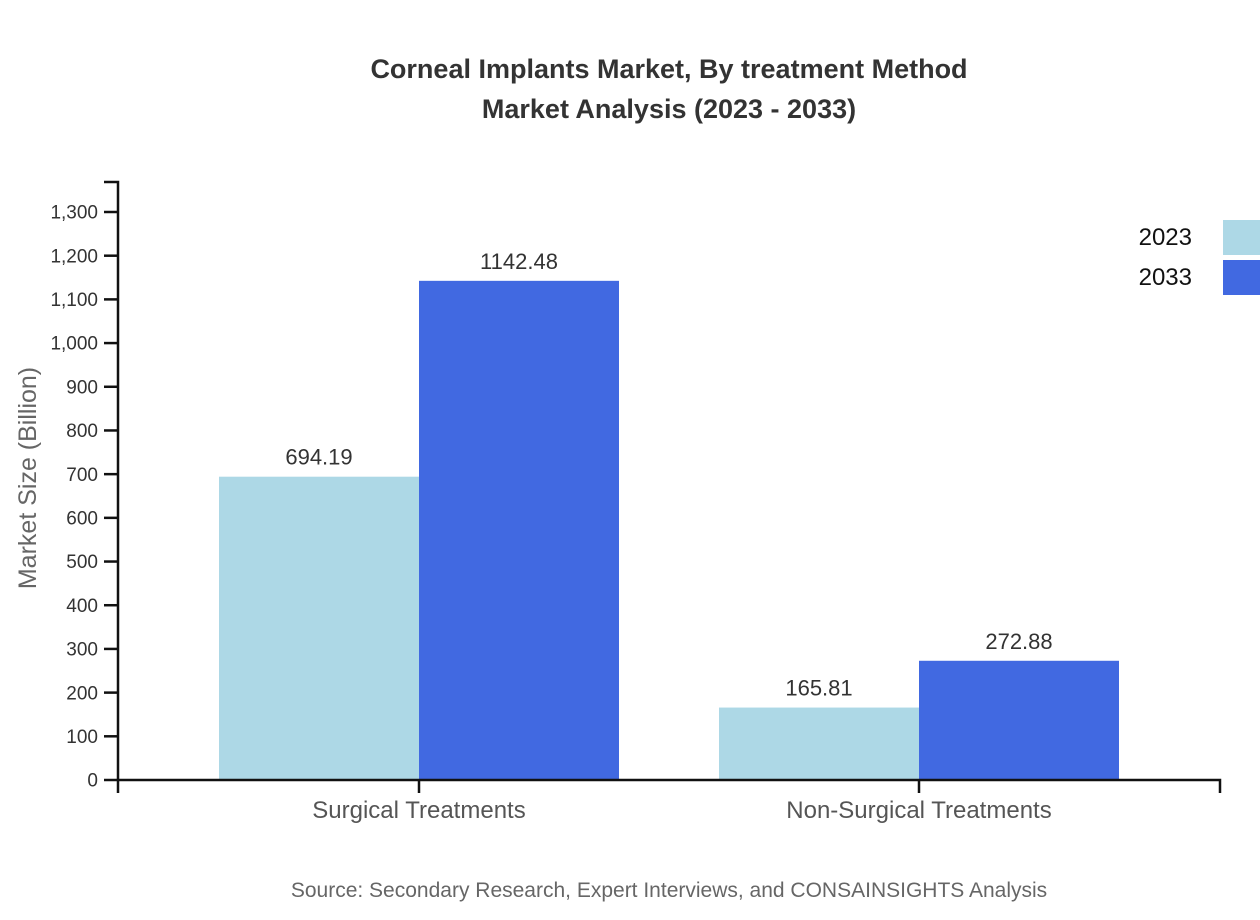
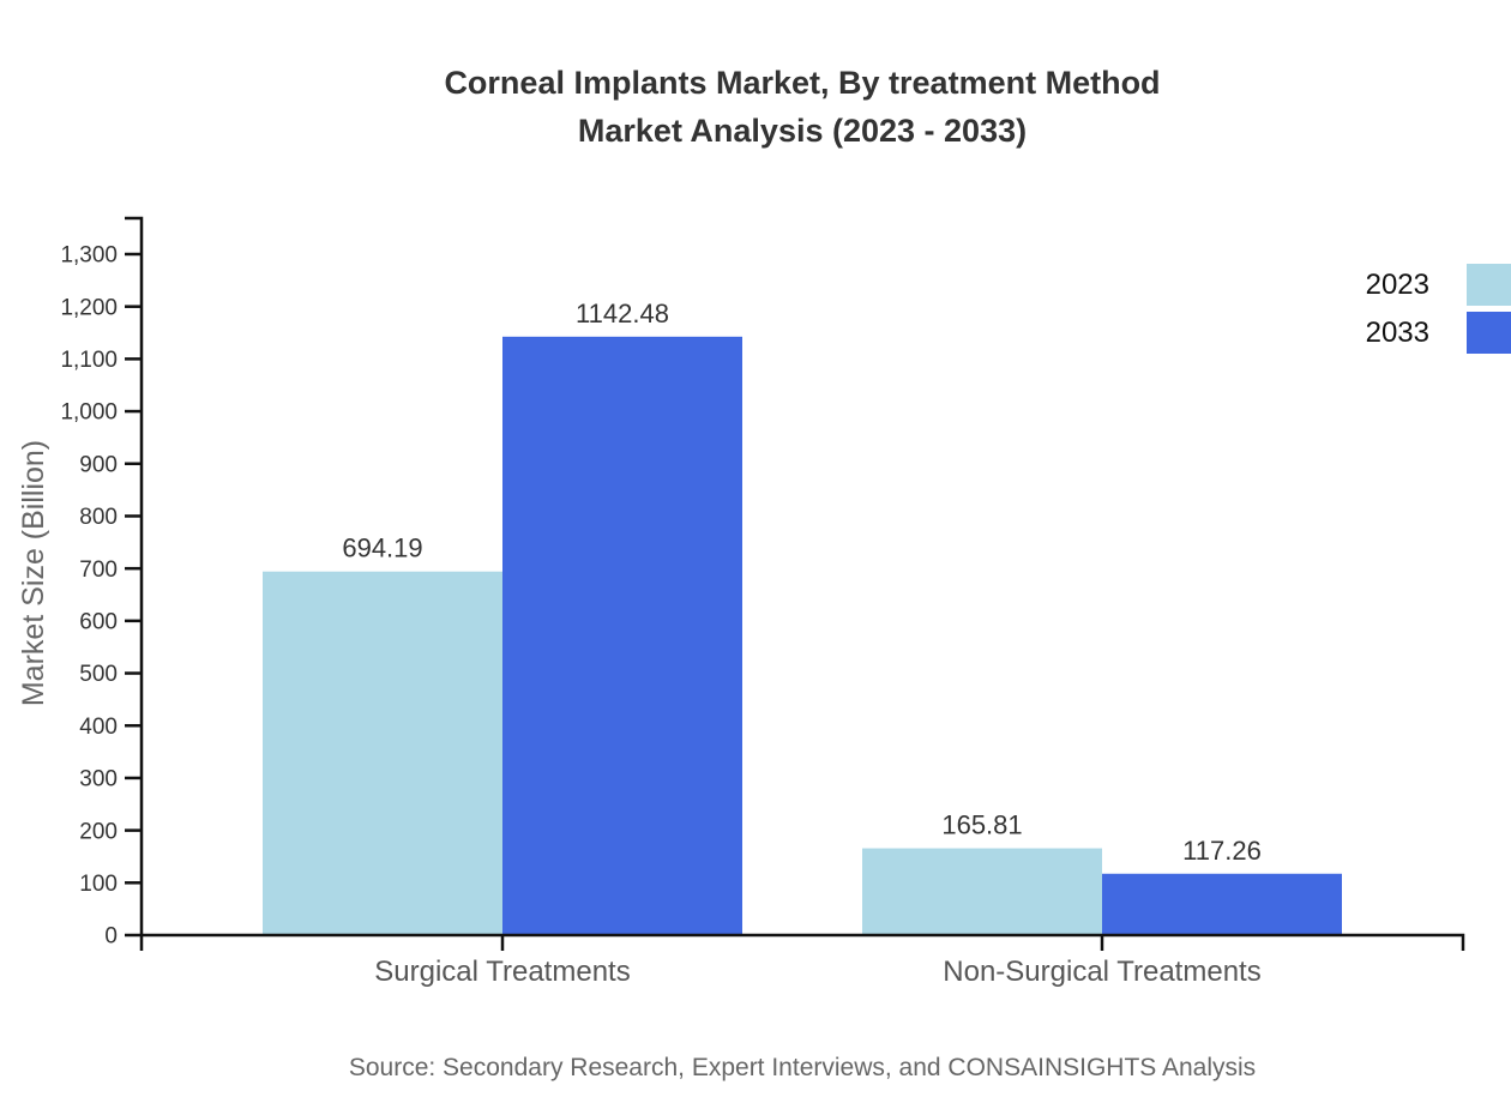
2033/Non-Surgical Treatments: 272.88 -> 117.26
